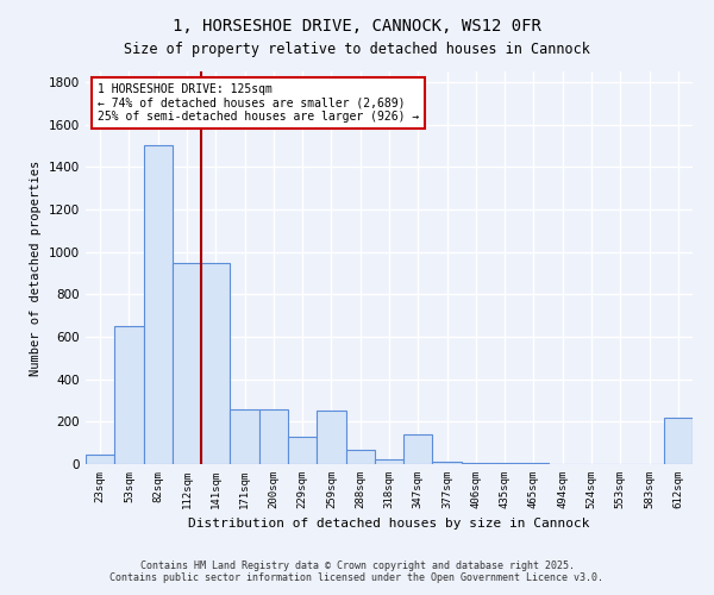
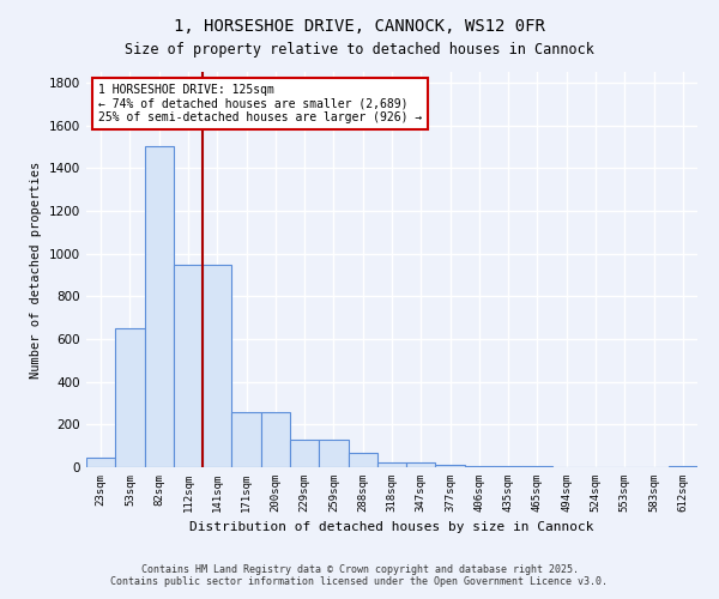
259sqm: 250 -> 130
347sqm: 140 -> 20
612sqm: 220 -> 0
